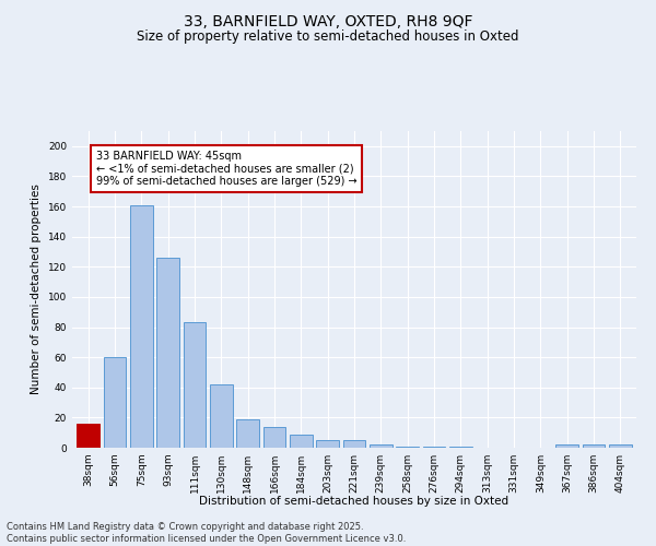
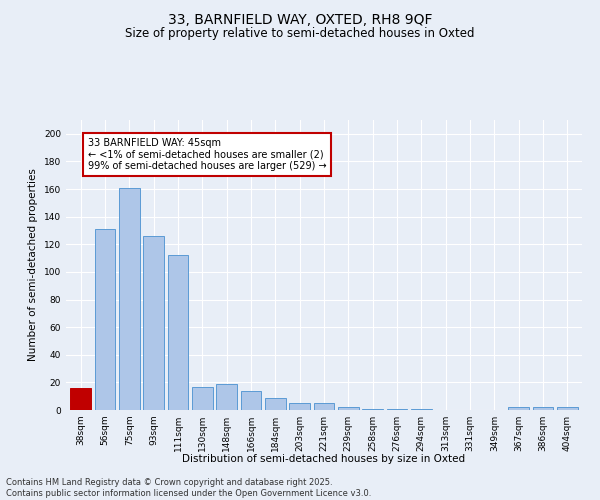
56sqm: 60 -> 131
111sqm: 83 -> 112
130sqm: 42 -> 17
